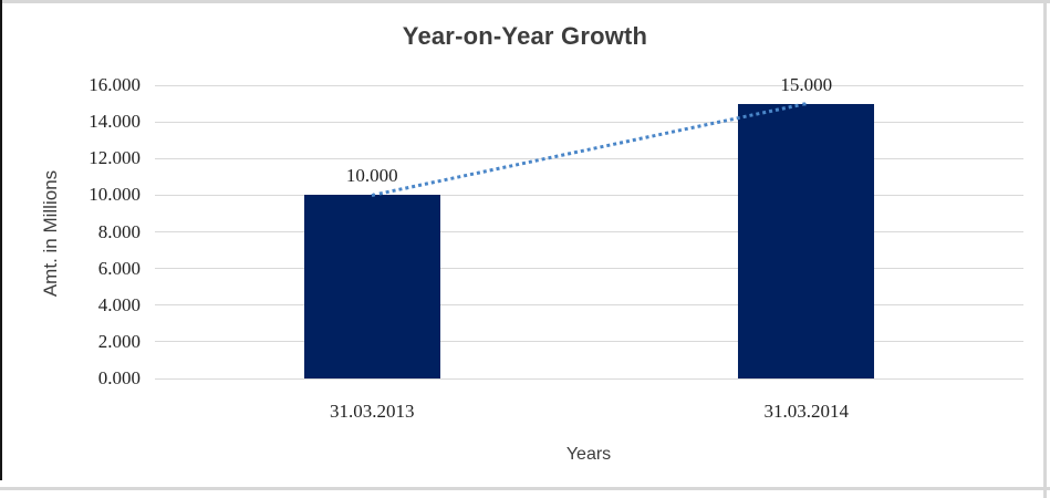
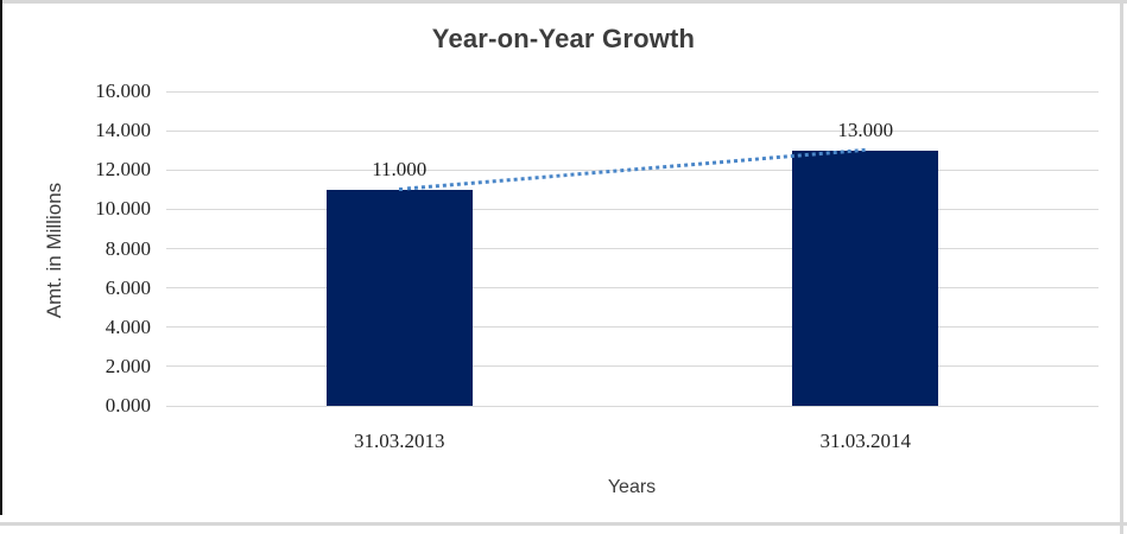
31.03.2013: 10.000 -> 11.000
31.03.2014: 15.000 -> 13.000
